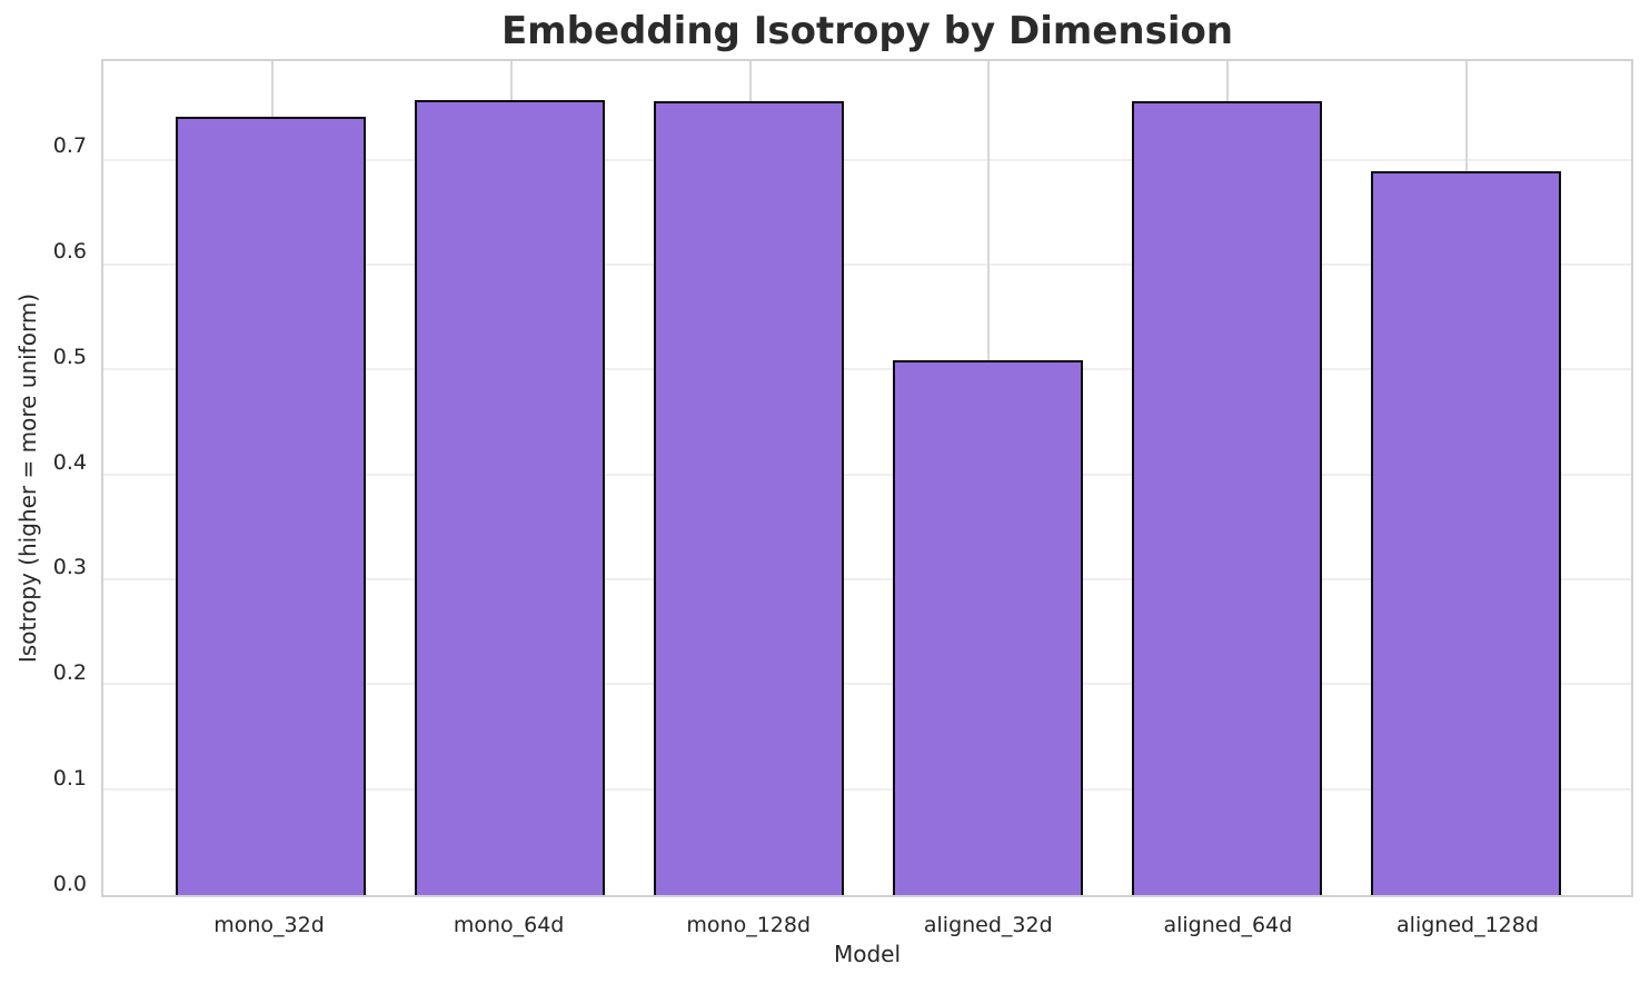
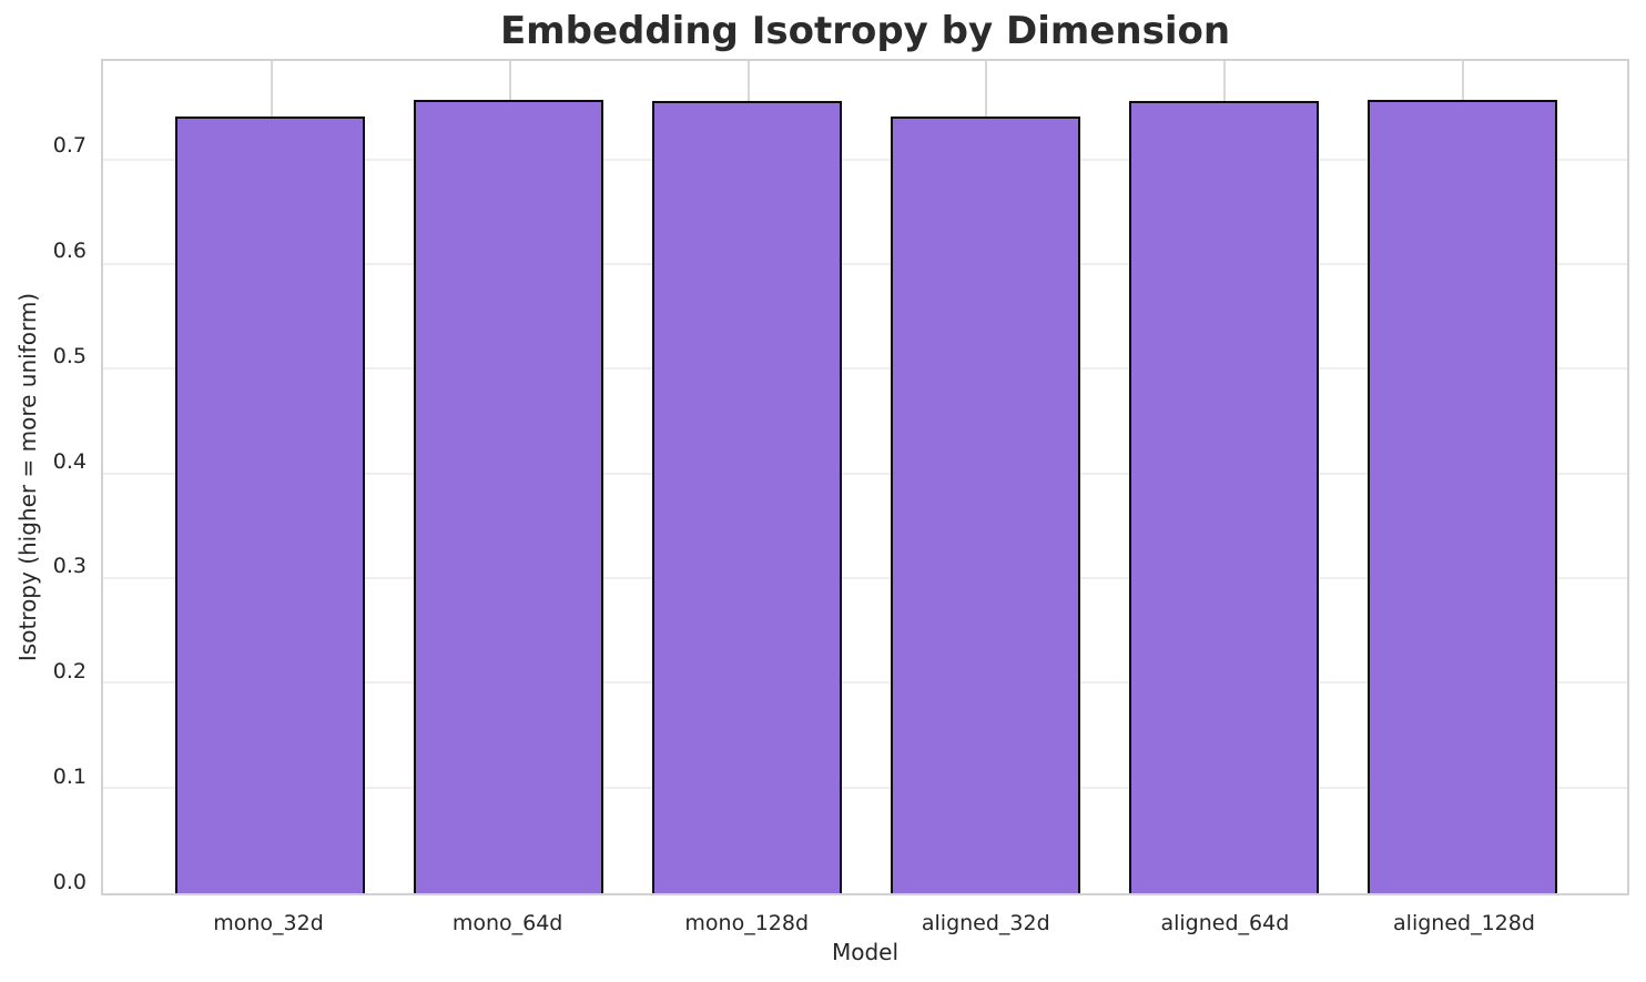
aligned_32d: 0.51 -> 0.74
aligned_128d: 0.69 -> 0.76
